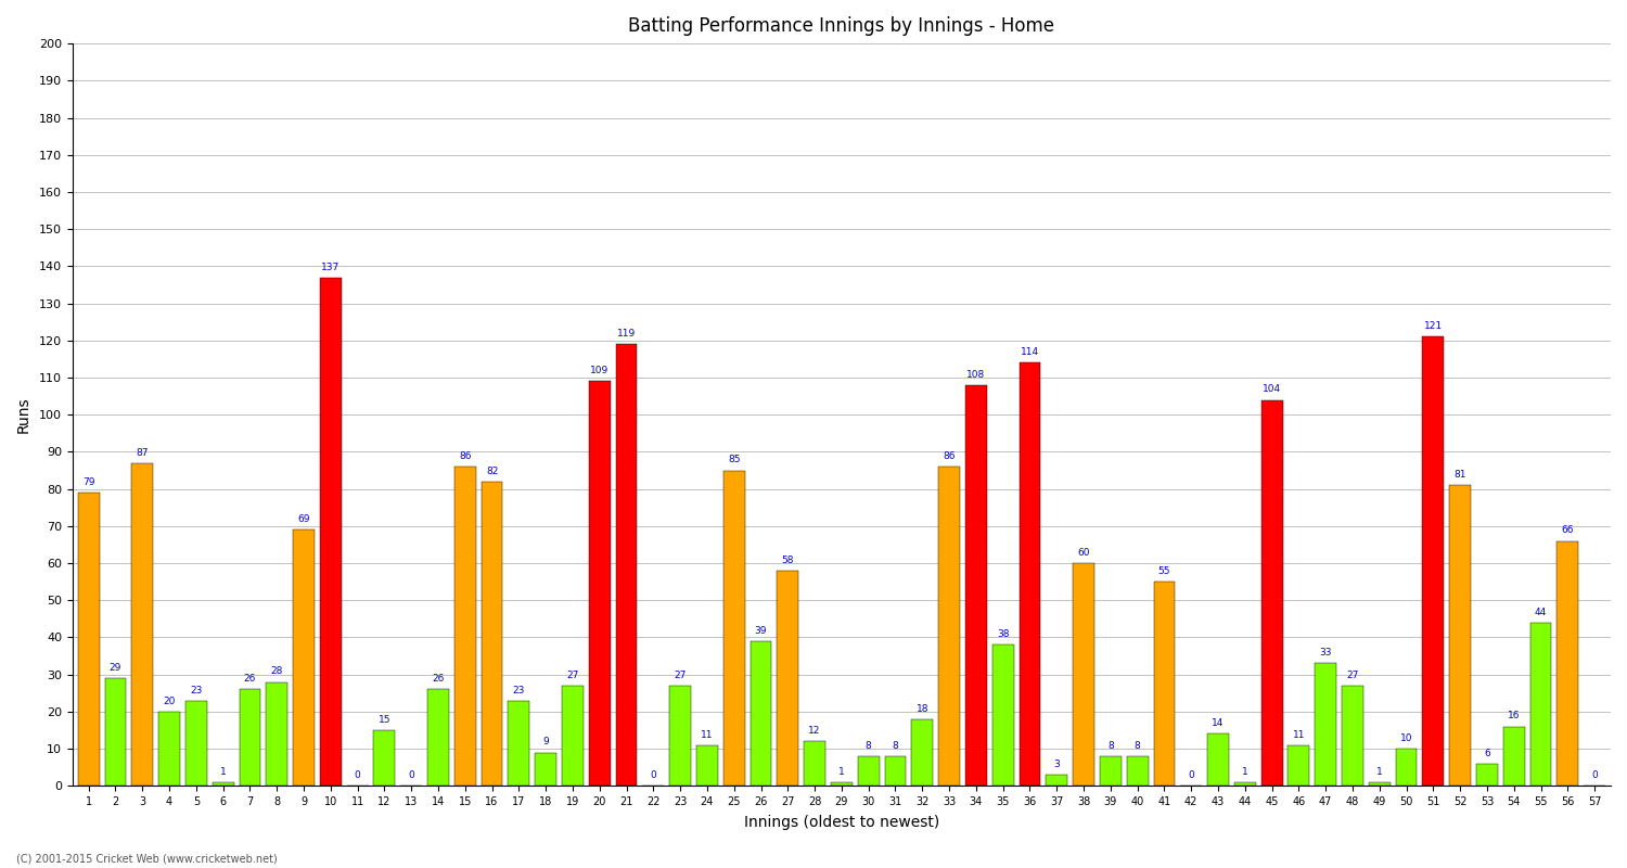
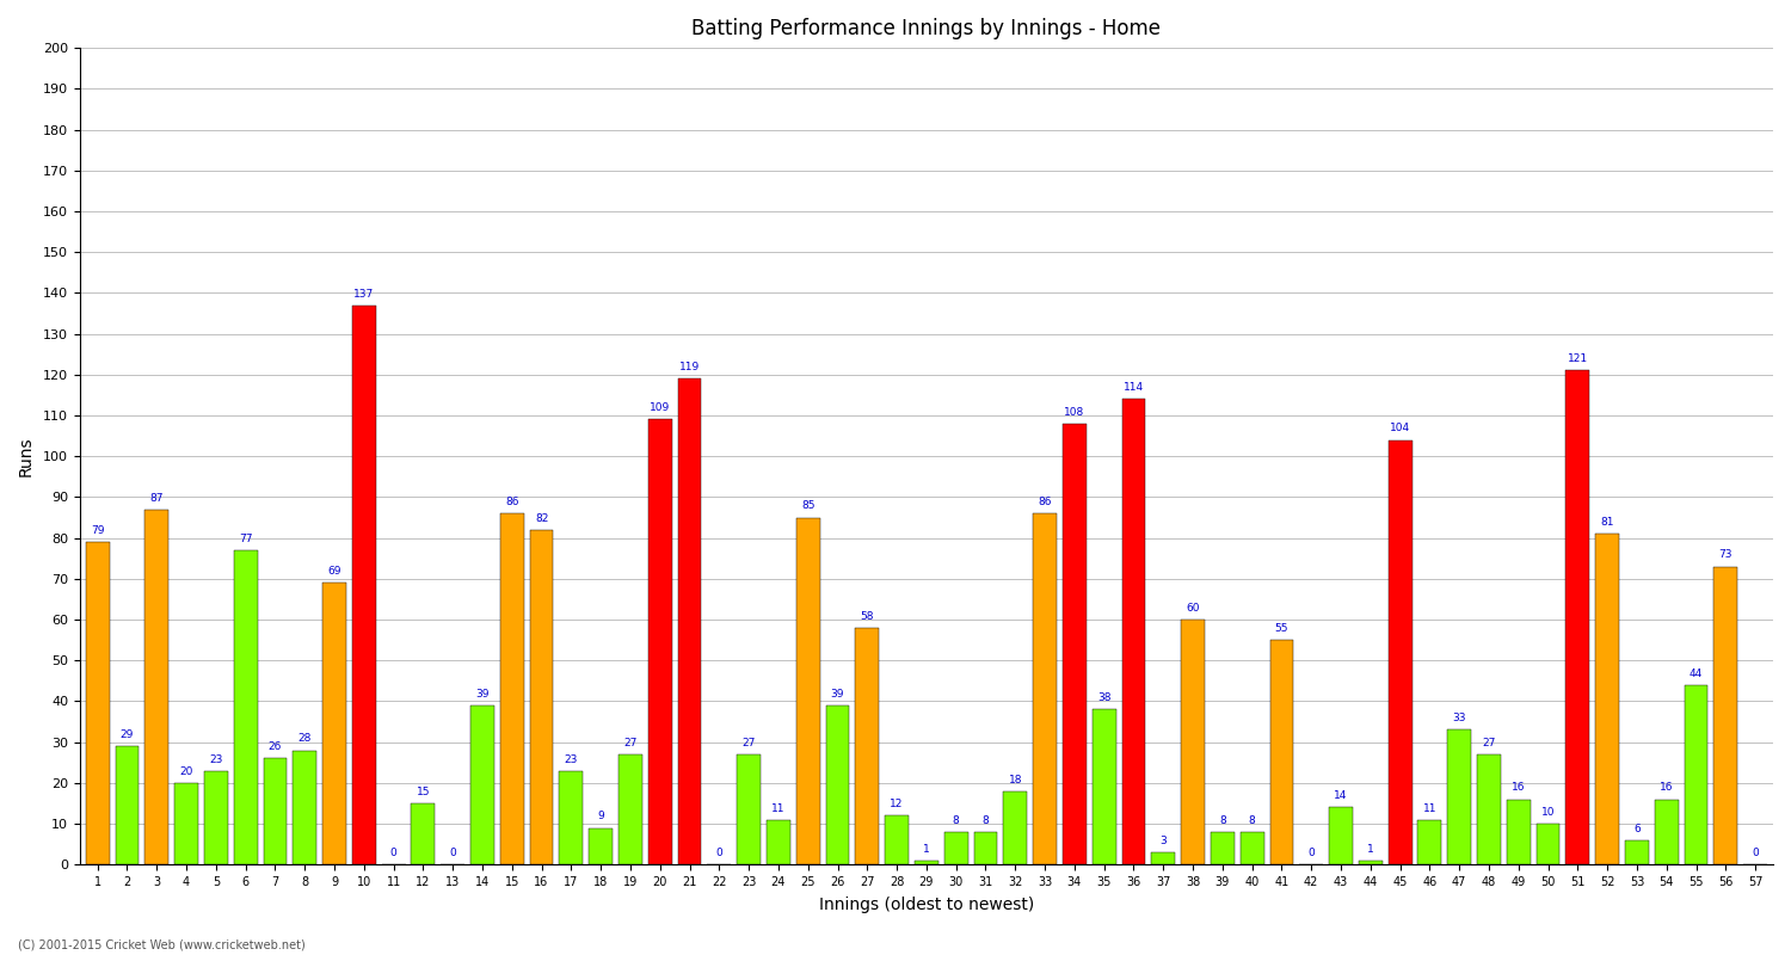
6: 1 -> 77
14: 26 -> 39
49: 1 -> 16
56: 66 -> 73
